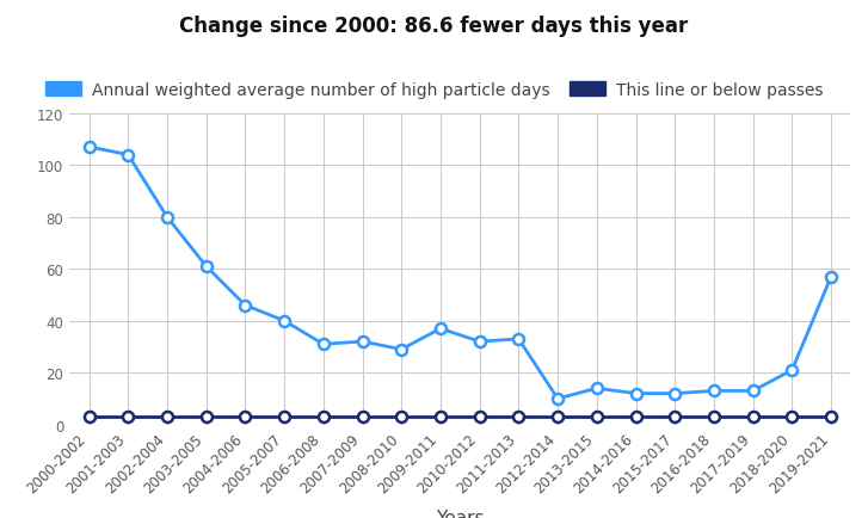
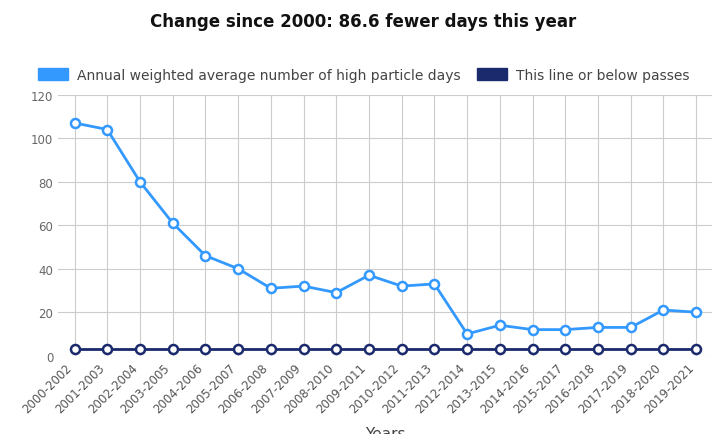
Annual weighted average number of high particle days/2019-2021: 57 -> 20
